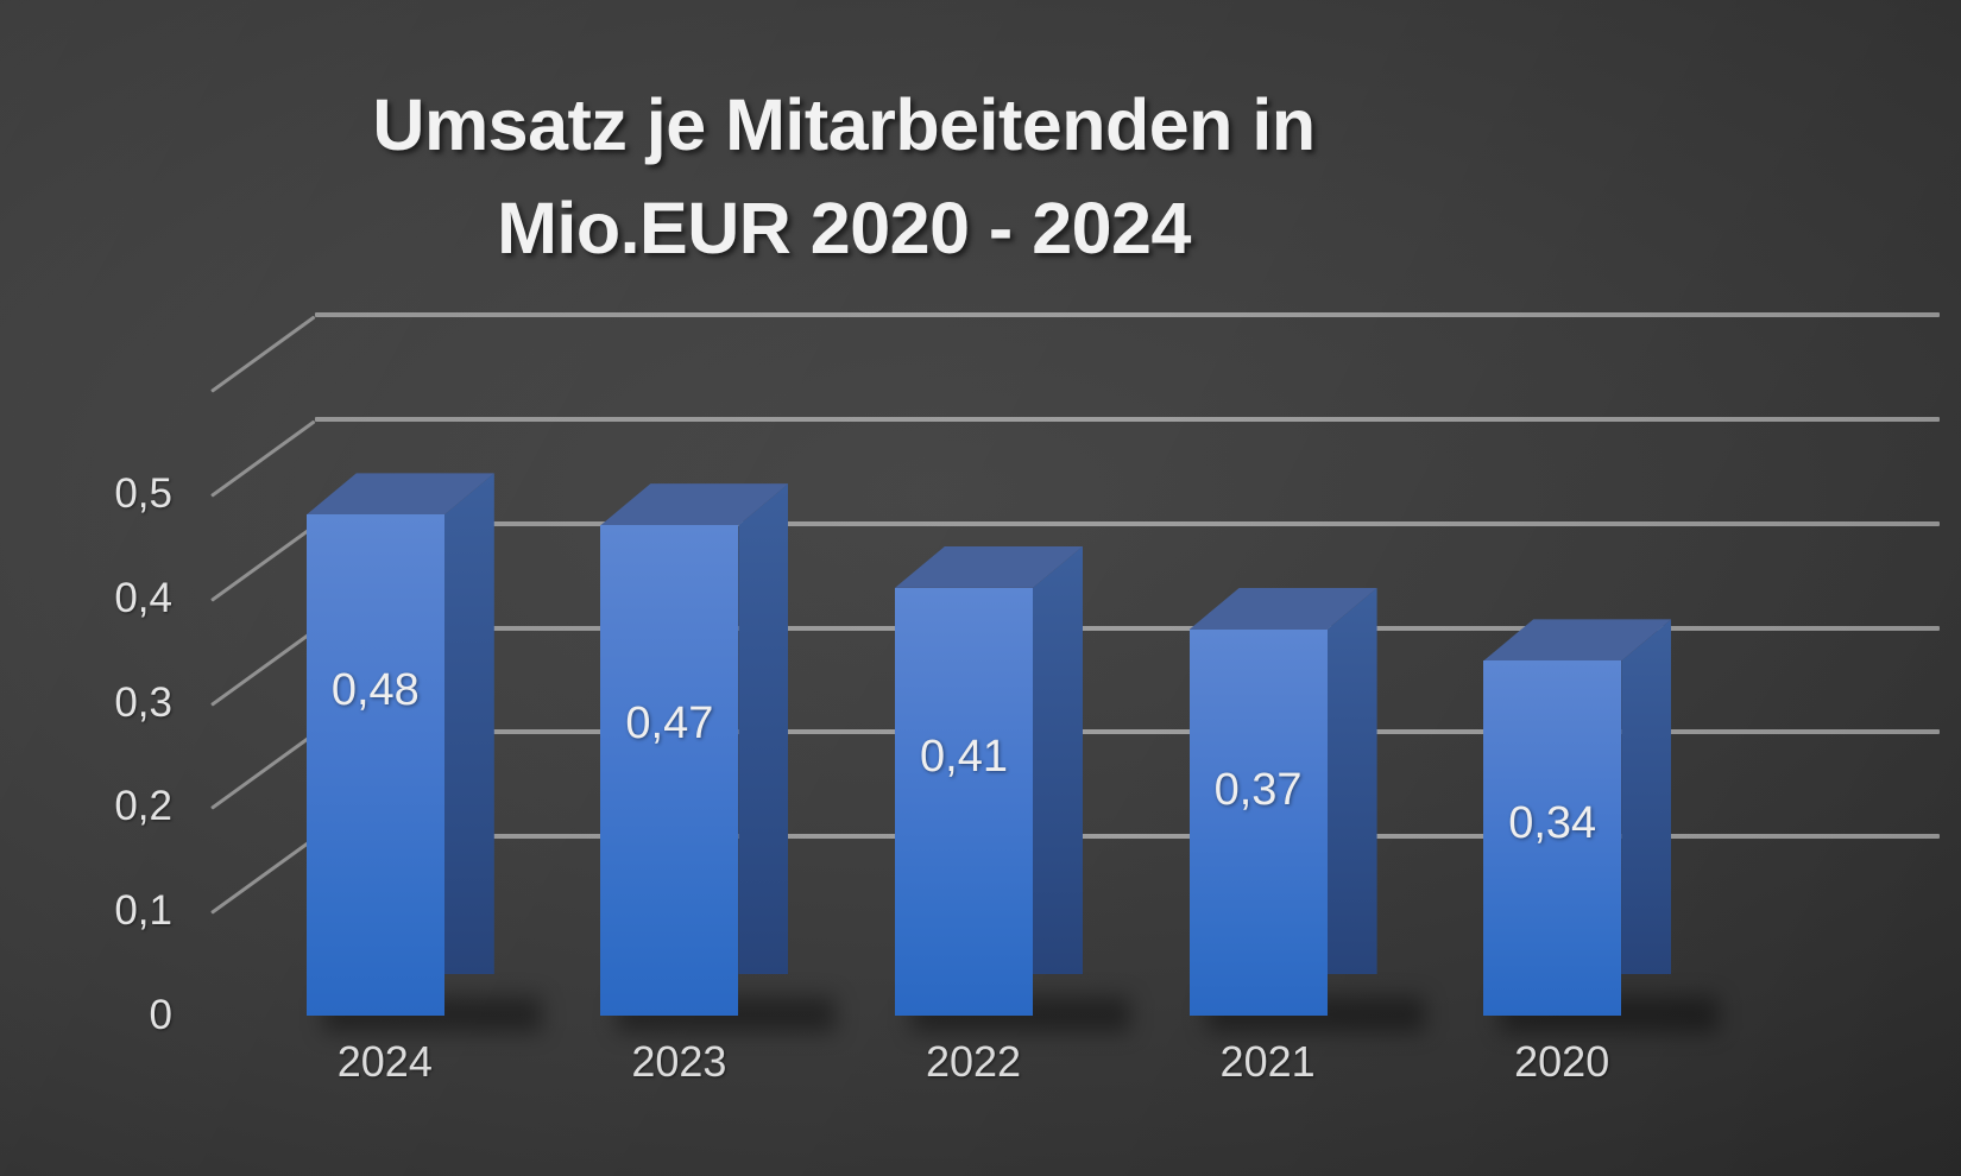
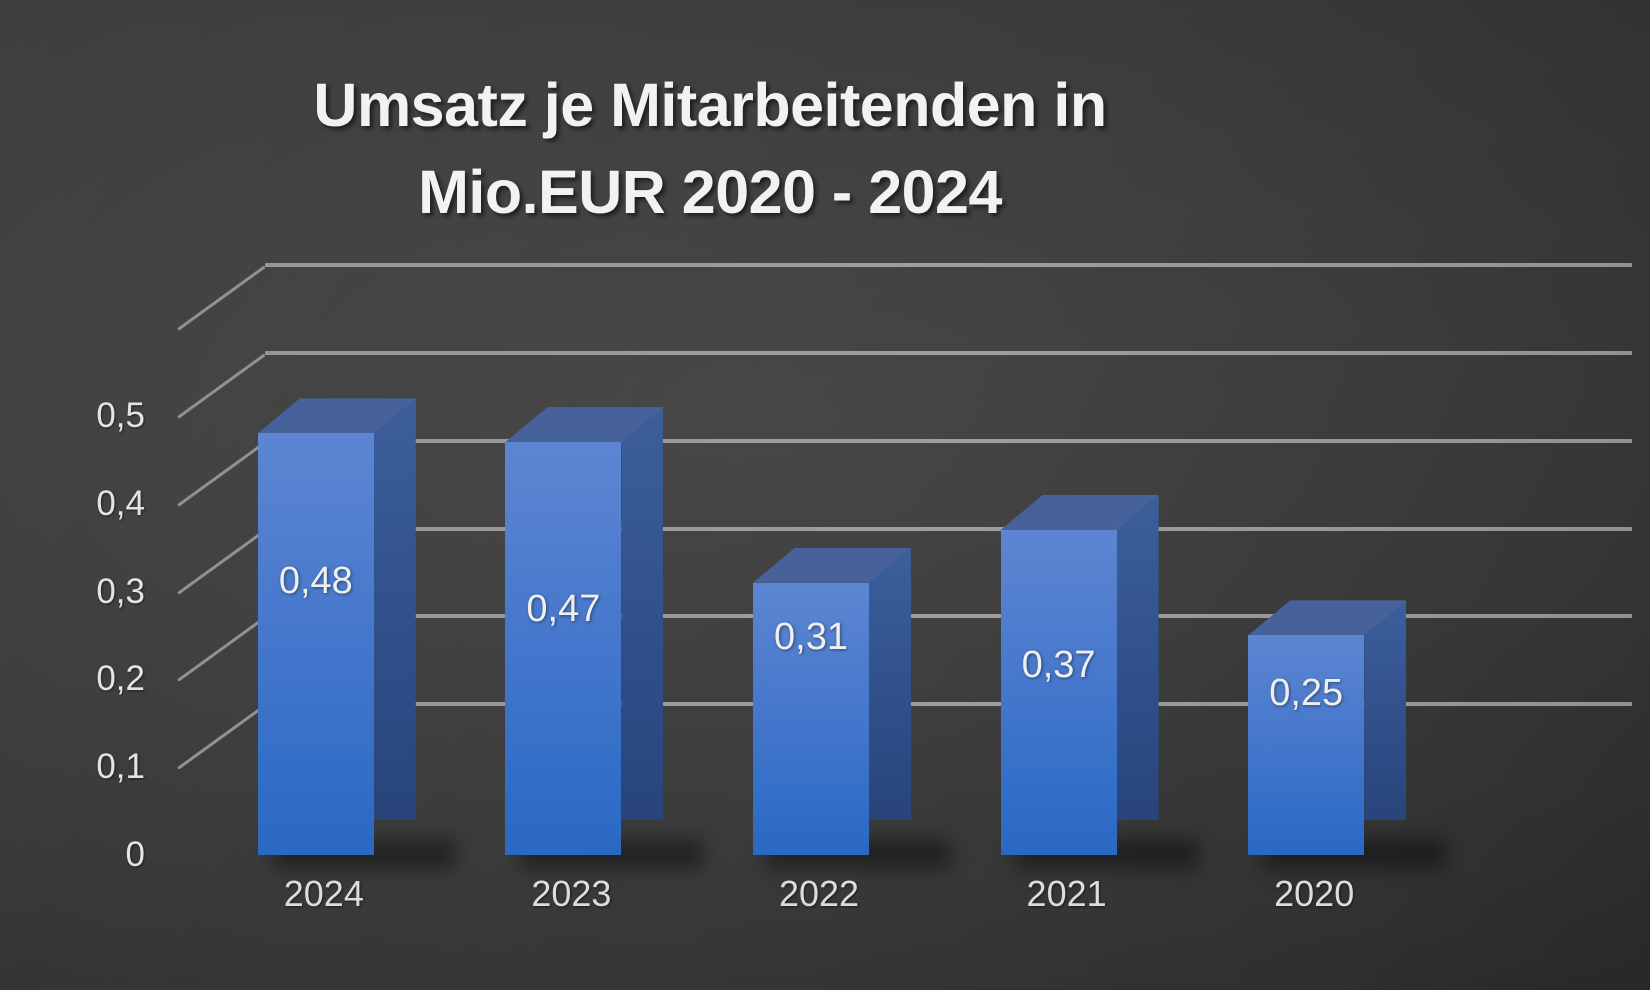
2022: 0,41 -> 0,31
2020: 0,34 -> 0,25
